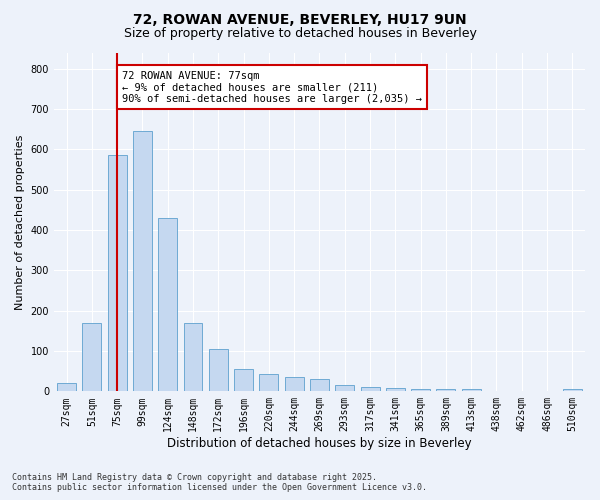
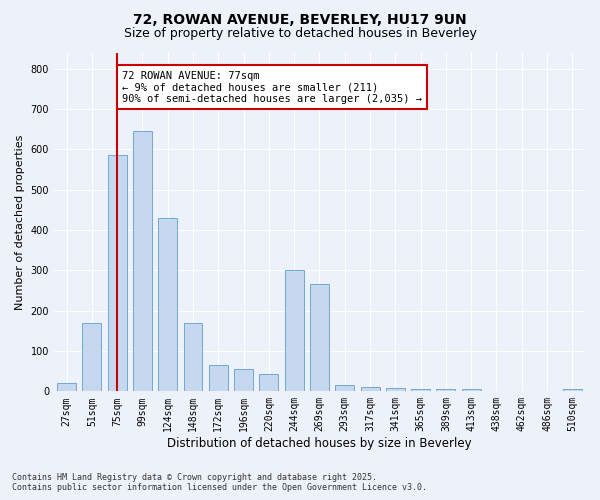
172sqm: 105 -> 65
244sqm: 35 -> 300
269sqm: 30 -> 265
